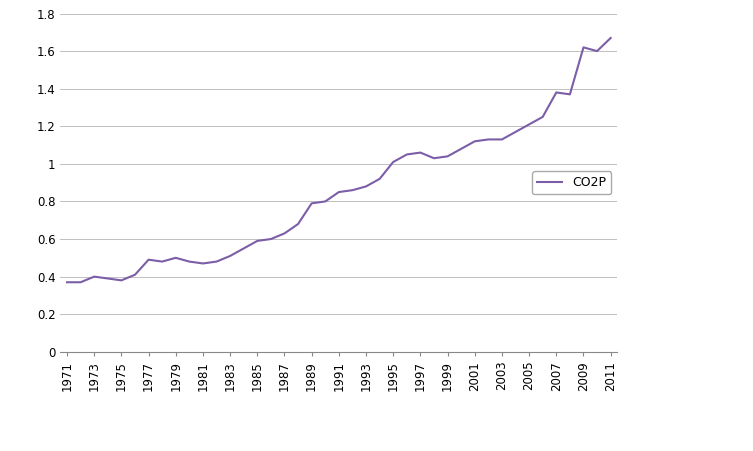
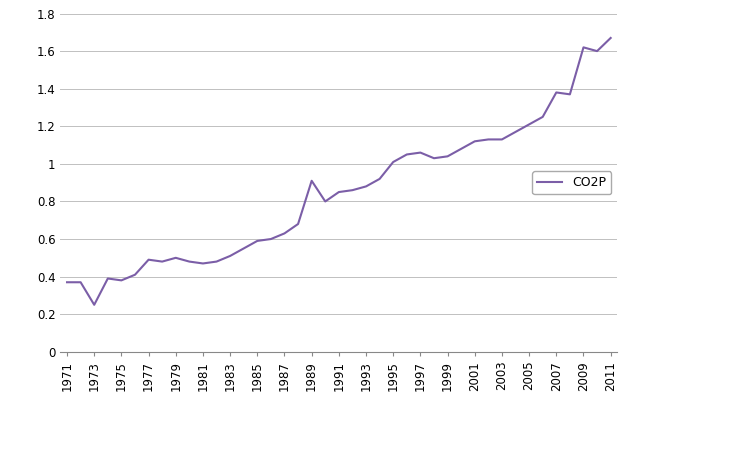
1973: 0.40 -> 0.25
1989: 0.79 -> 0.91
